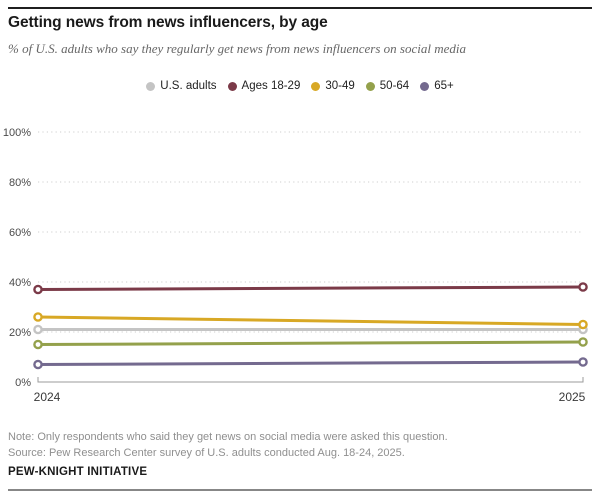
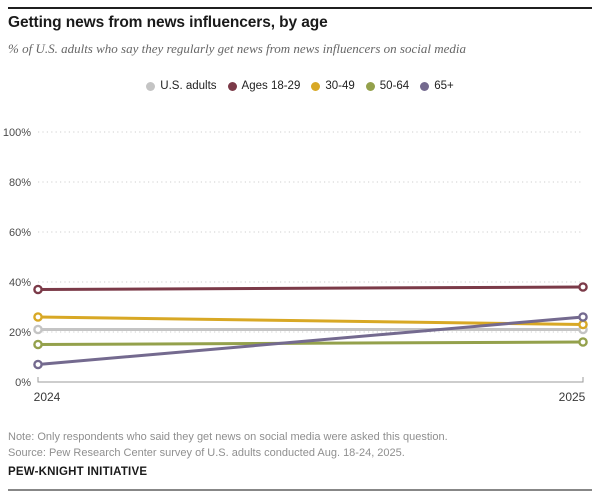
65+/2025: 8% -> 26%
